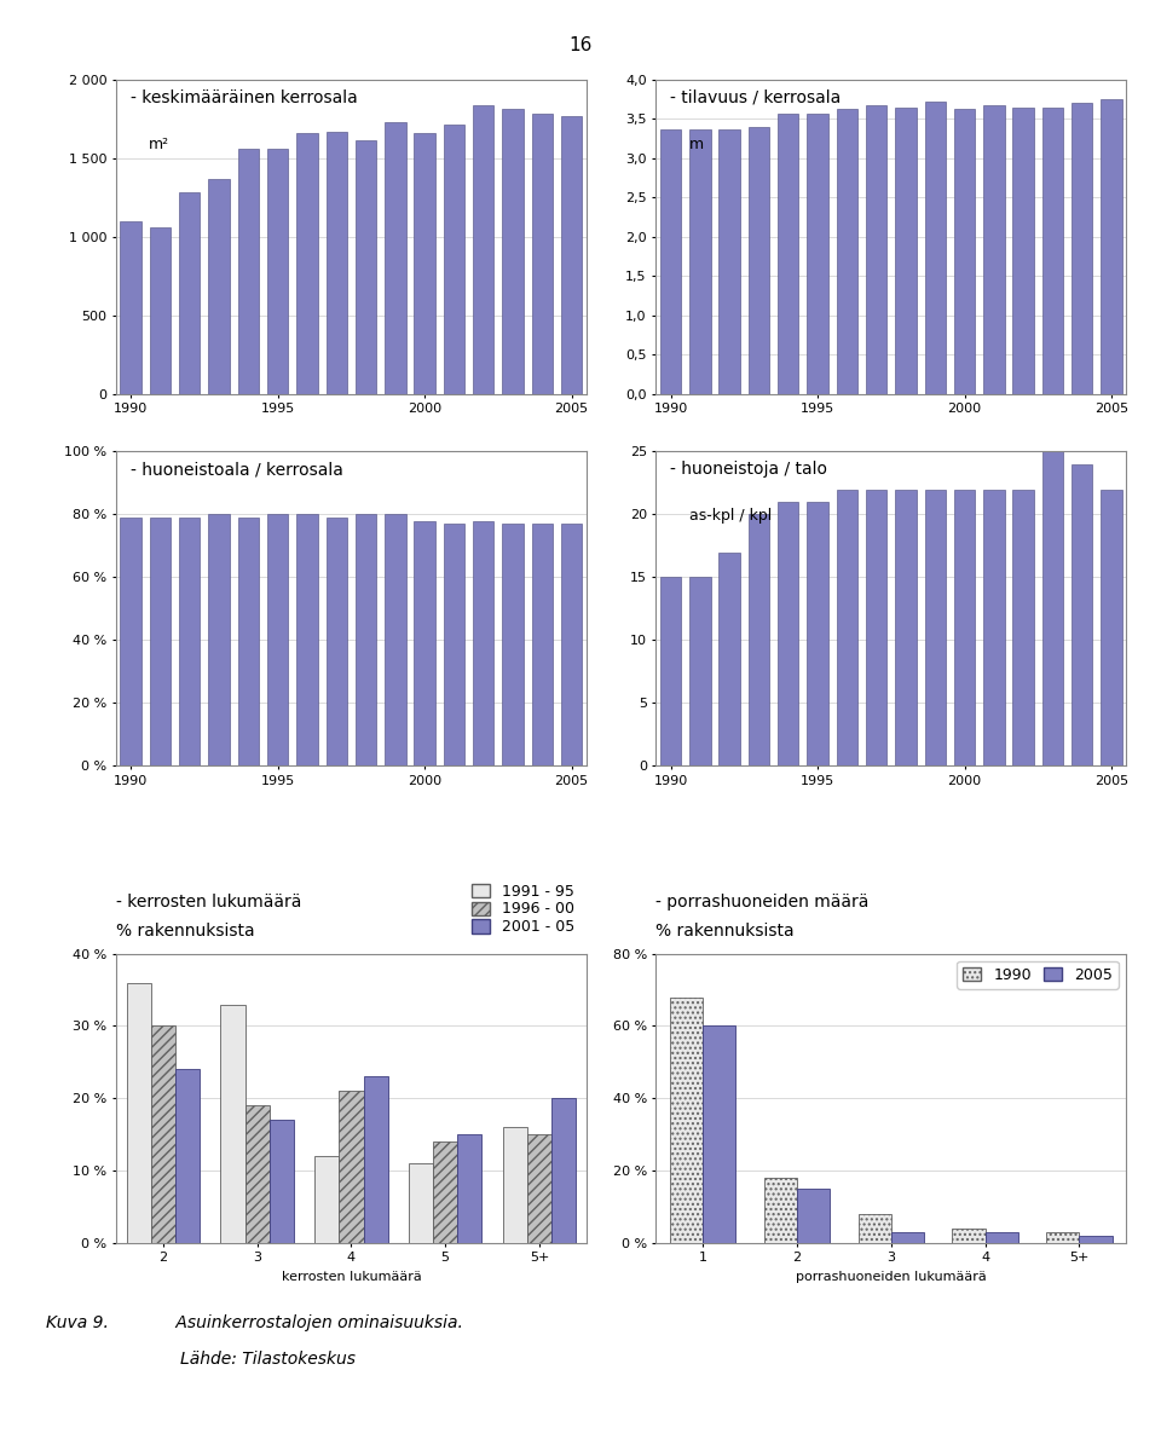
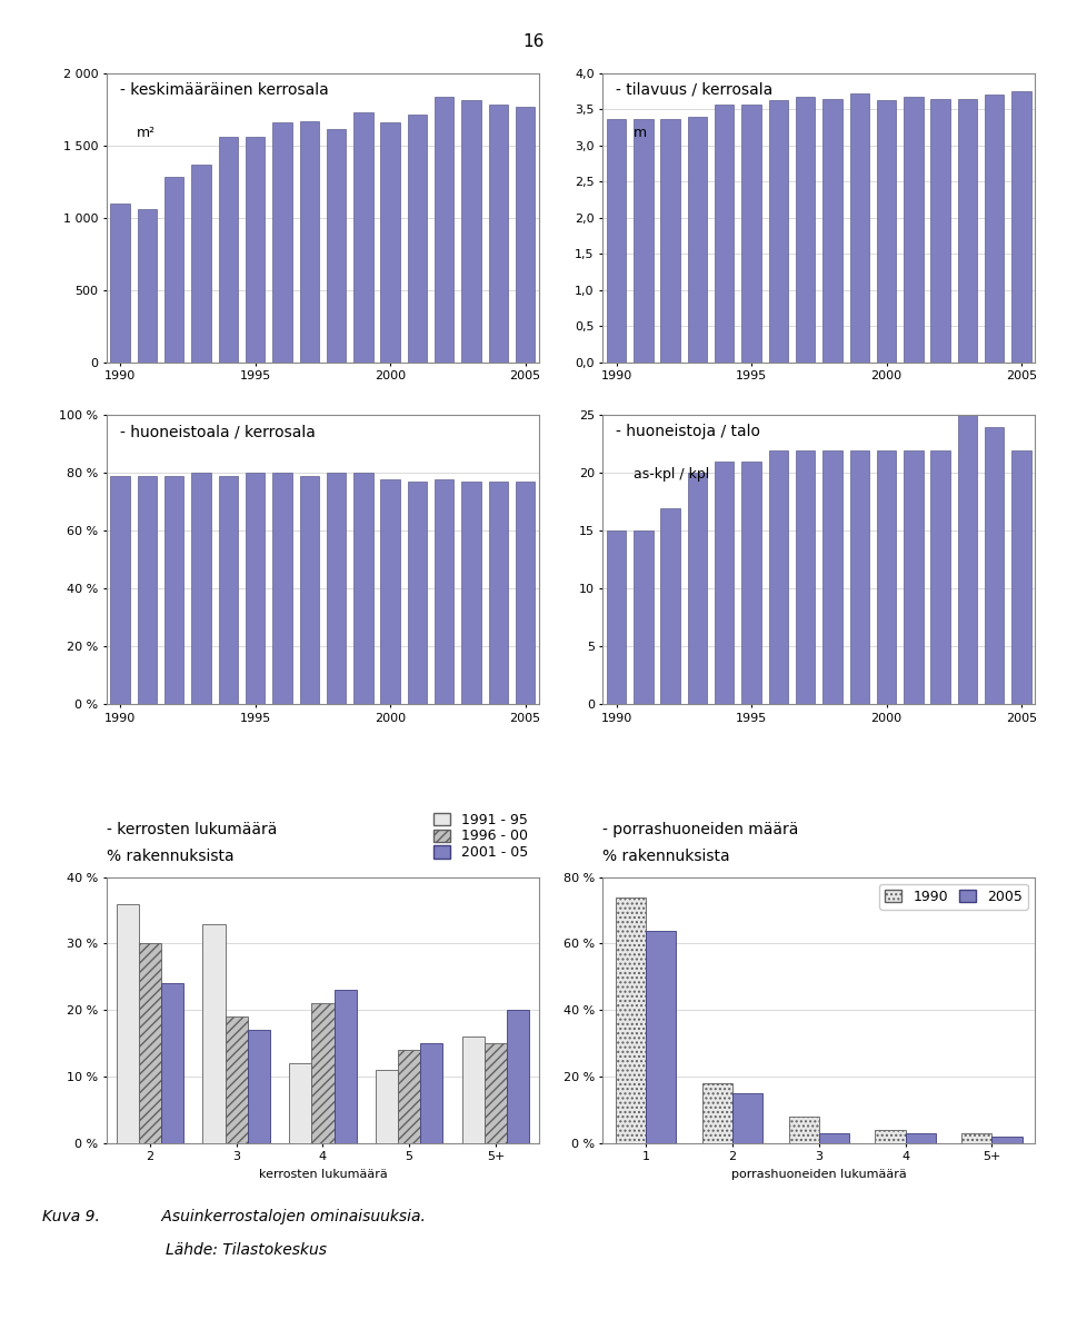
1990/1: 68 % -> 74 %
2005/1: 60 % -> 64 %
